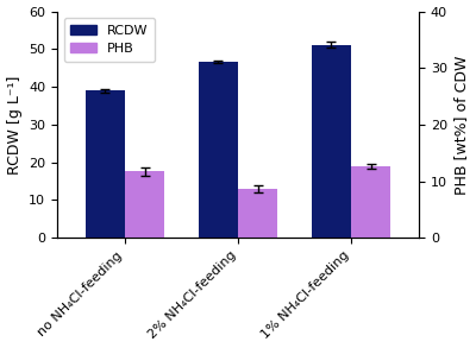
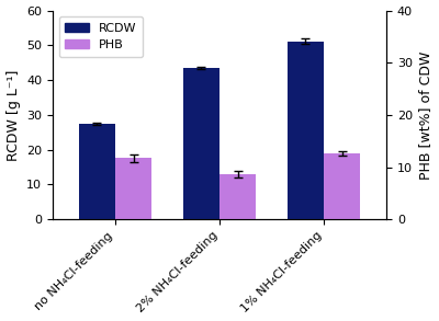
RCDW/no NH₄Cl-feeding: 39.0 -> 27.5
RCDW/2% NH₄Cl-feeding: 46.5 -> 43.5
